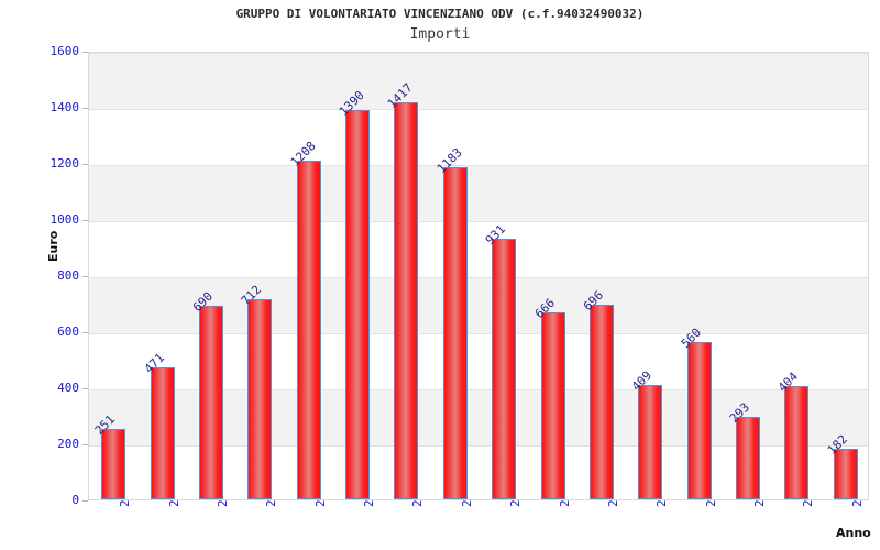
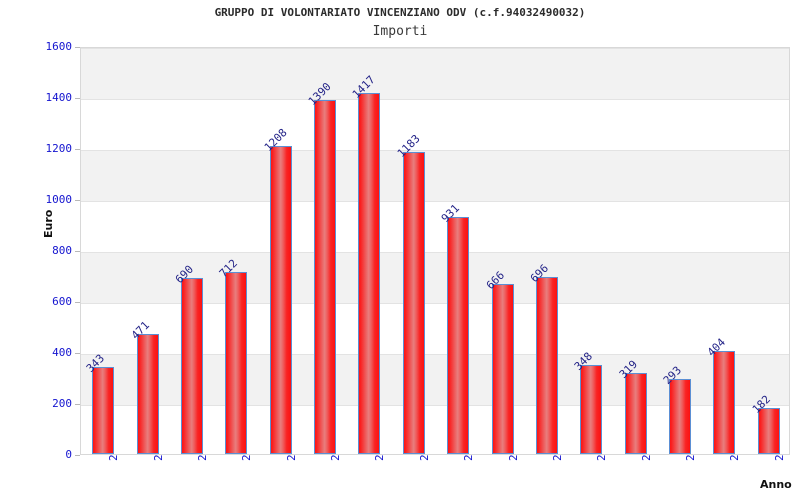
2009: 251 -> 343
2020: 409 -> 348
2021: 560 -> 319
